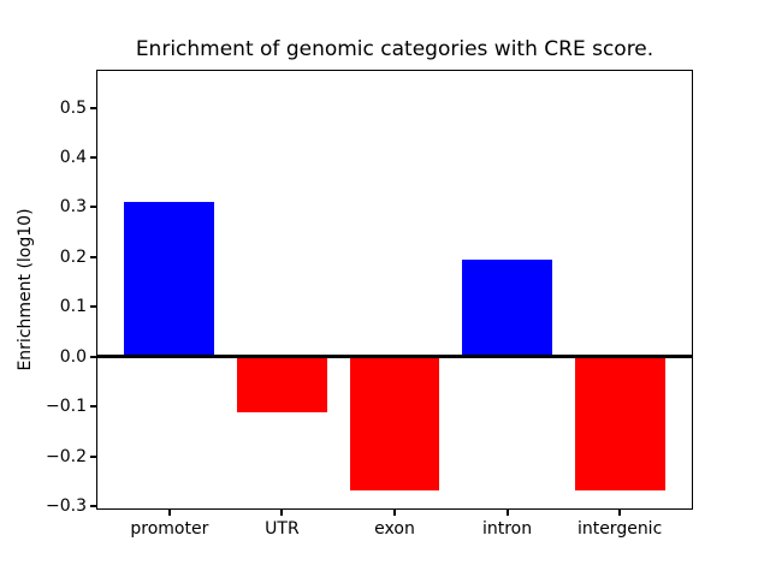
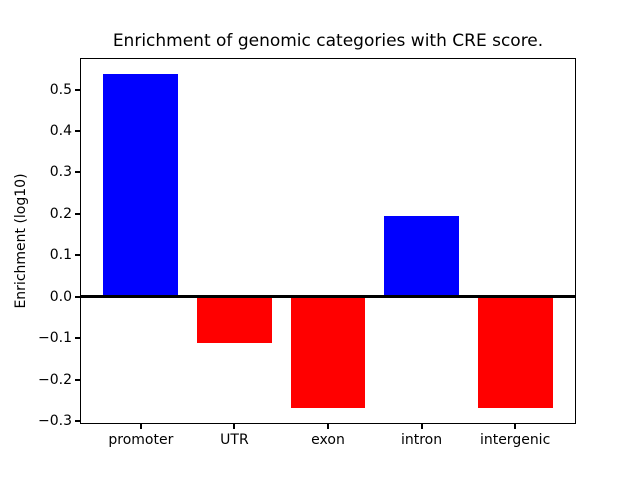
promoter: 0.31 -> 0.54
